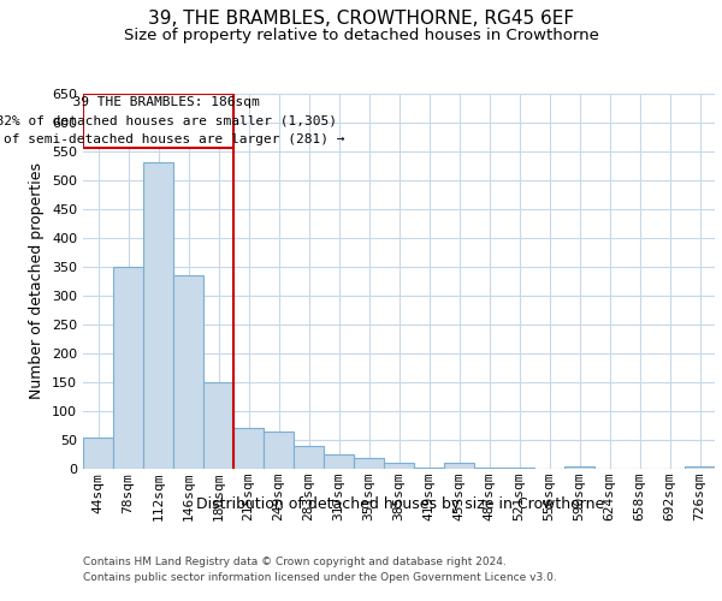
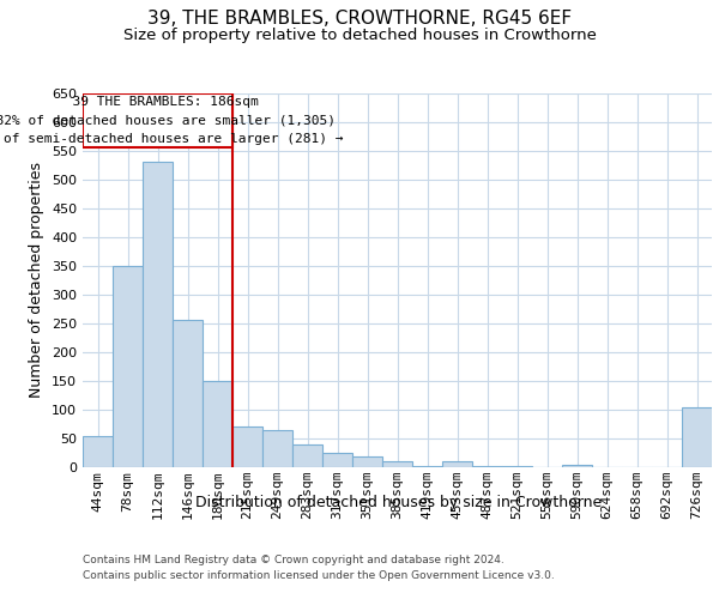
146sqm: 335 -> 255
726sqm: 5 -> 105
